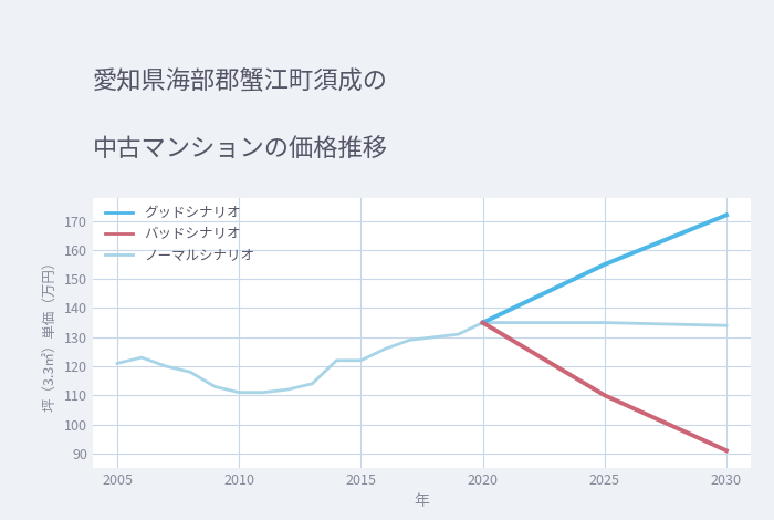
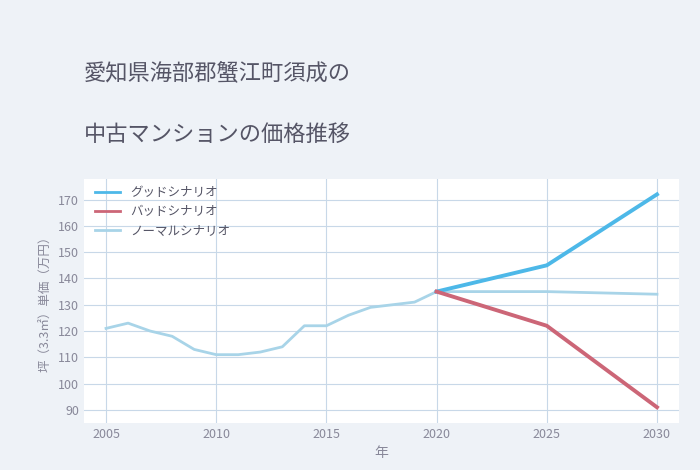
グッドシナリオ/2025: 155 -> 145
バッドシナリオ/2025: 110 -> 122
